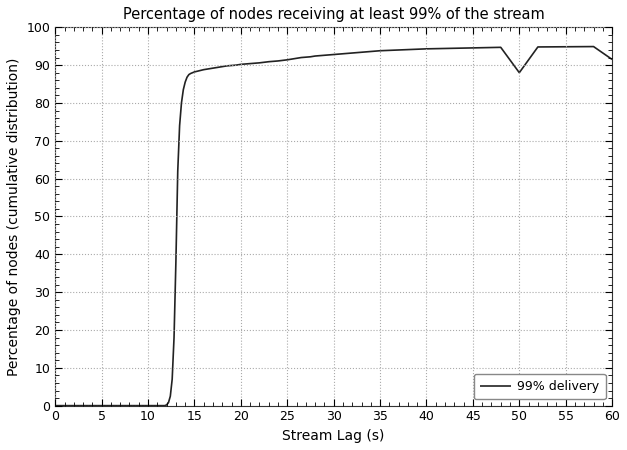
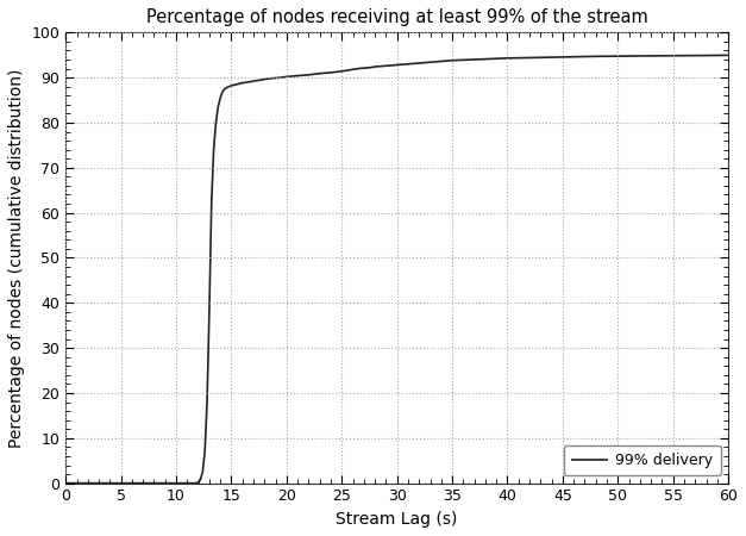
50: 88.0 -> 94.8
60: 91.5 -> 95.0
